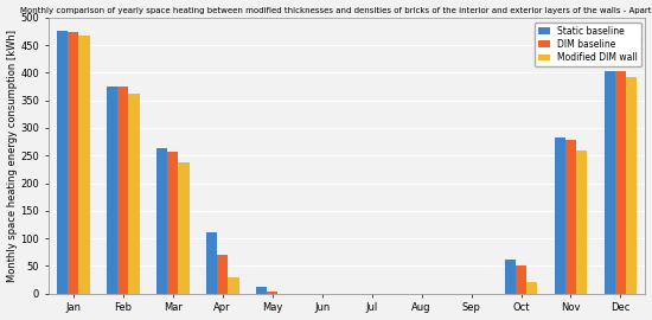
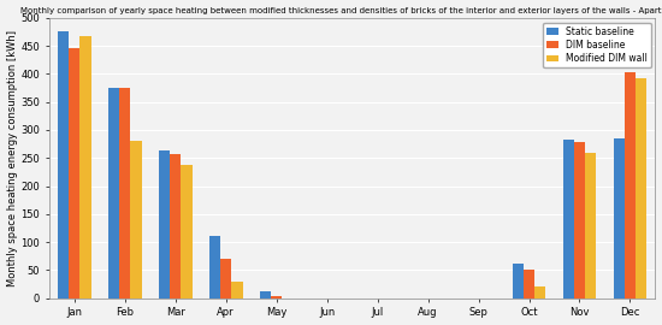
DIM baseline/Jan: 474 -> 445
Modified DIM wall/Feb: 362 -> 280
Static baseline/Dec: 403 -> 285
